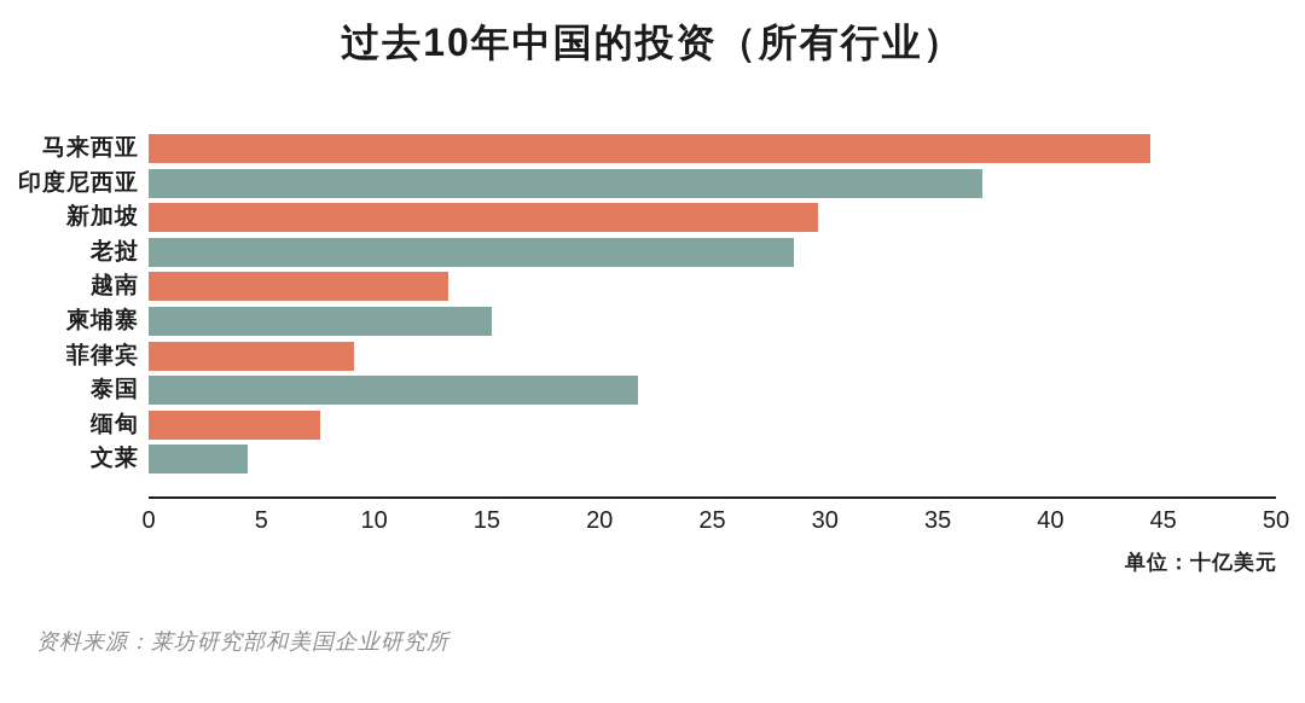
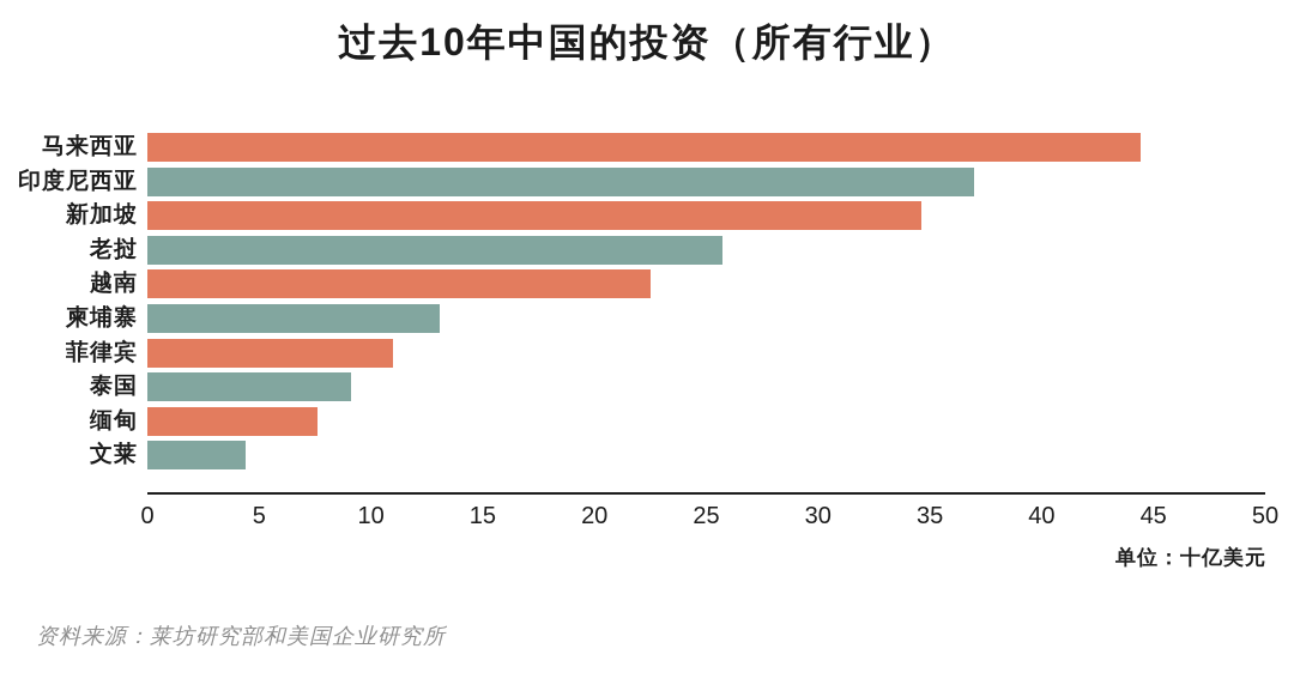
新加坡: 29.7 -> 34.6
老挝: 28.6 -> 25.7
越南: 13.3 -> 22.5
柬埔寨: 15.2 -> 13.1
菲律宾: 9.1 -> 11.0
泰国: 21.7 -> 9.1
